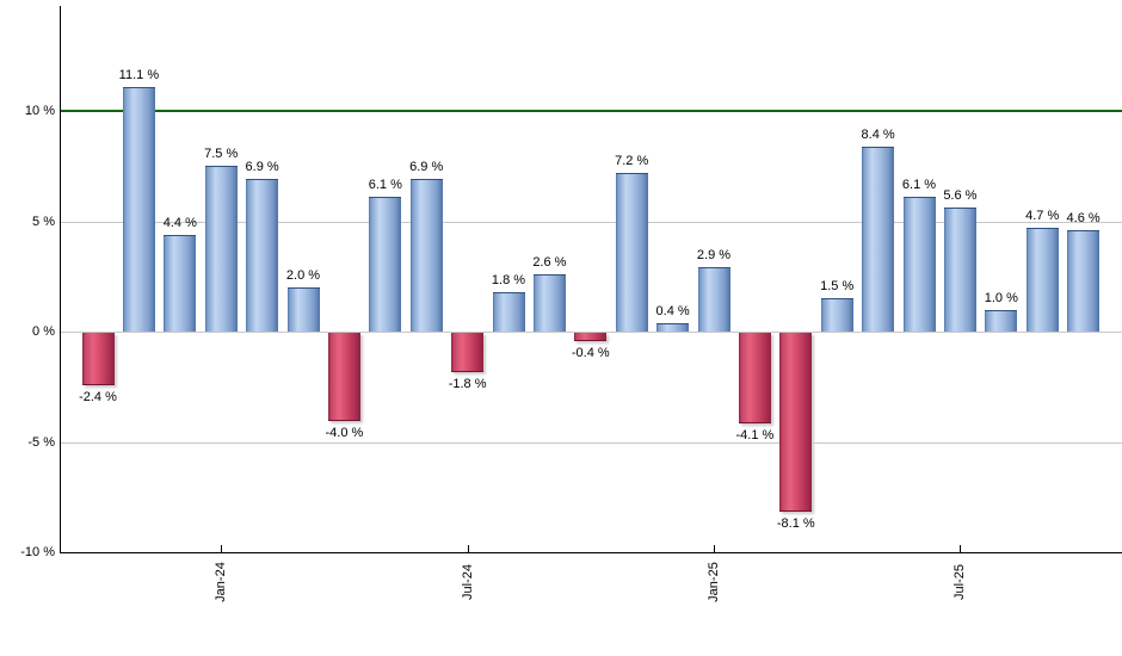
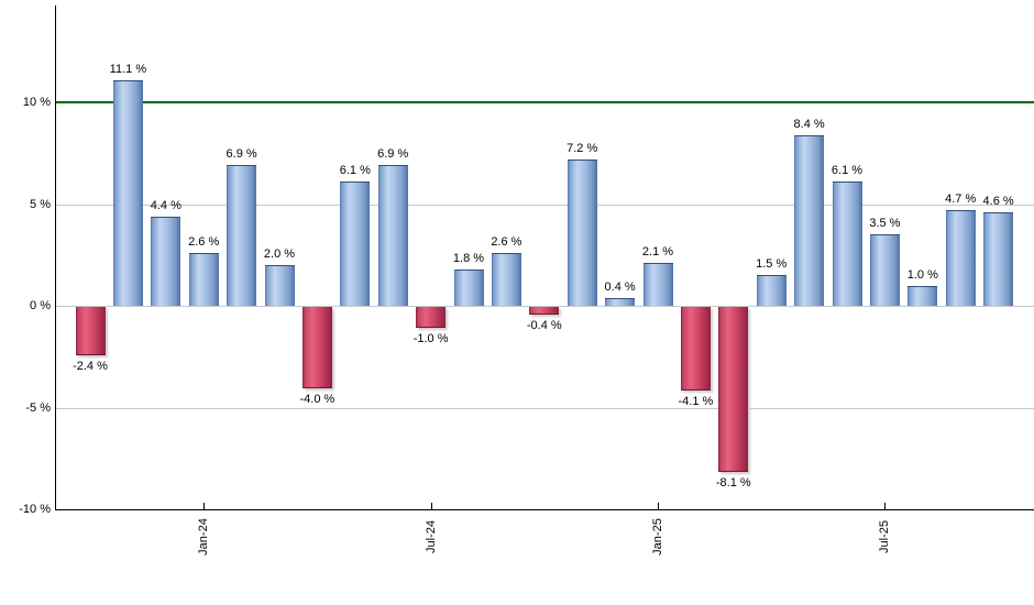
Jan-24: 7.5 -> 2.6
Jul-24: -1.8 -> -1.0
Jan-25: 2.9 -> 2.1
Jul-25: 5.6 -> 3.5
